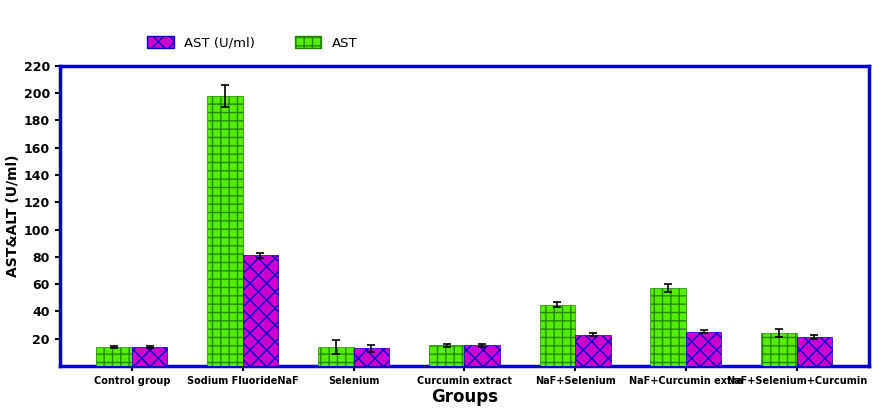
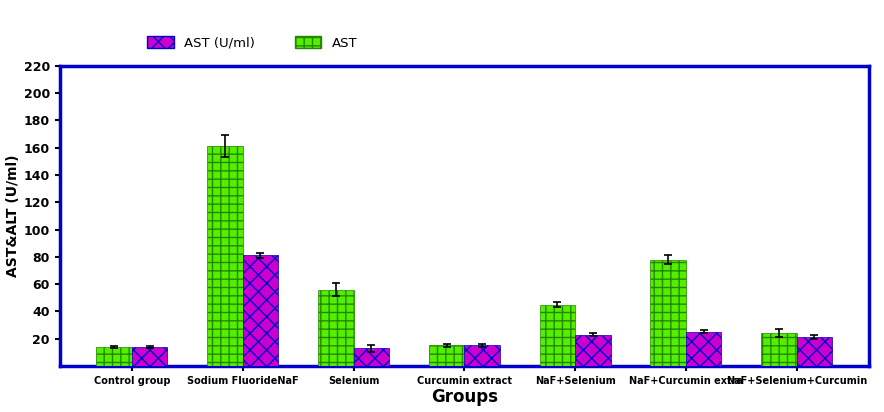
AST/Sodium FluorideNaF: 198 -> 161
AST/Selenium: 14 -> 56
AST/NaF+Curcumin extra: 57 -> 78
